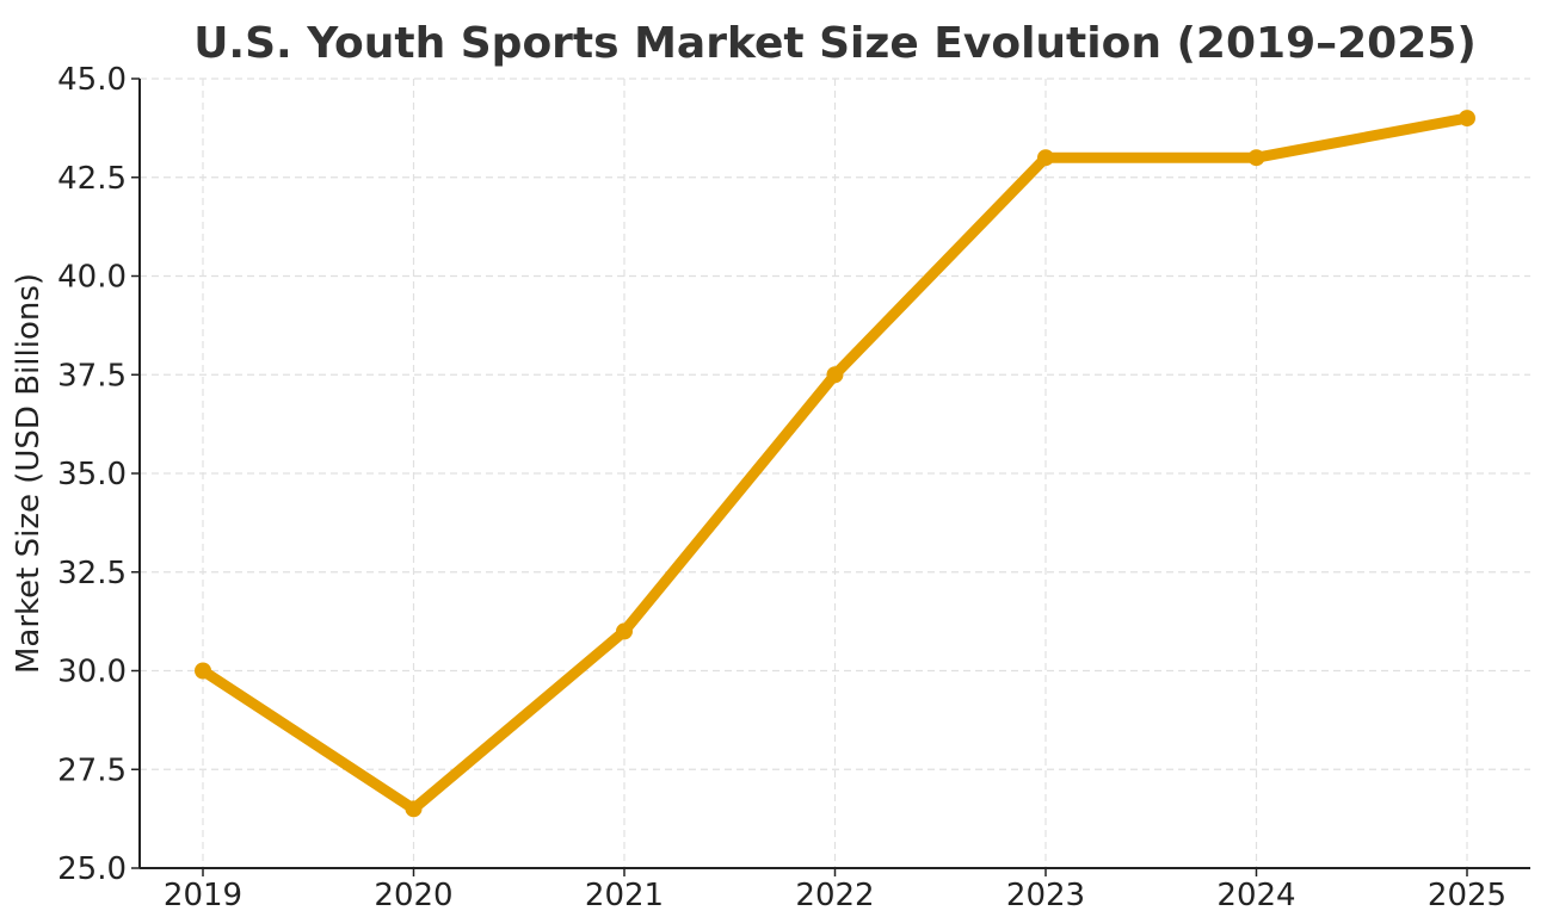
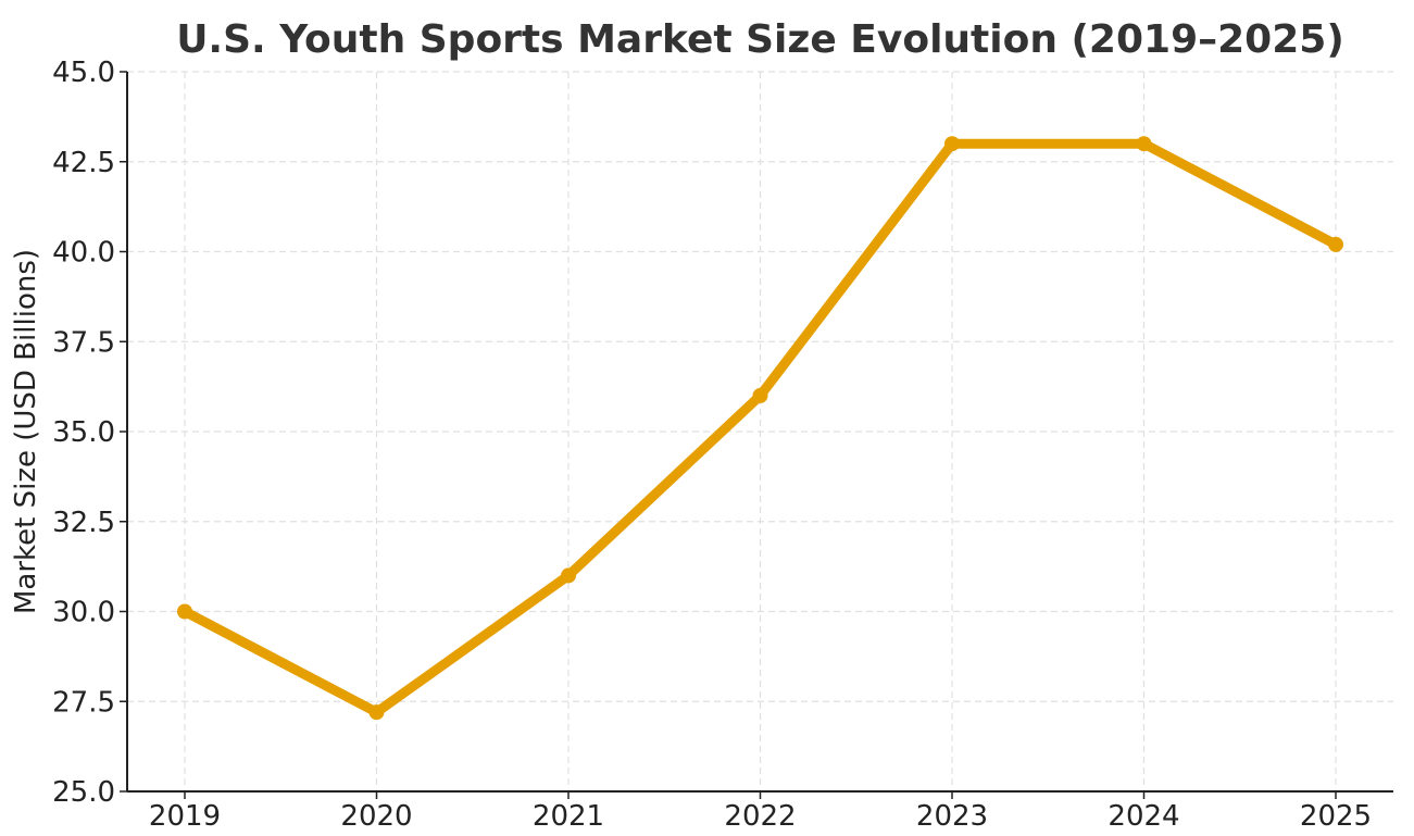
2020: 26.5 -> 27.2
2022: 37.5 -> 36.0
2025: 44.0 -> 40.2
